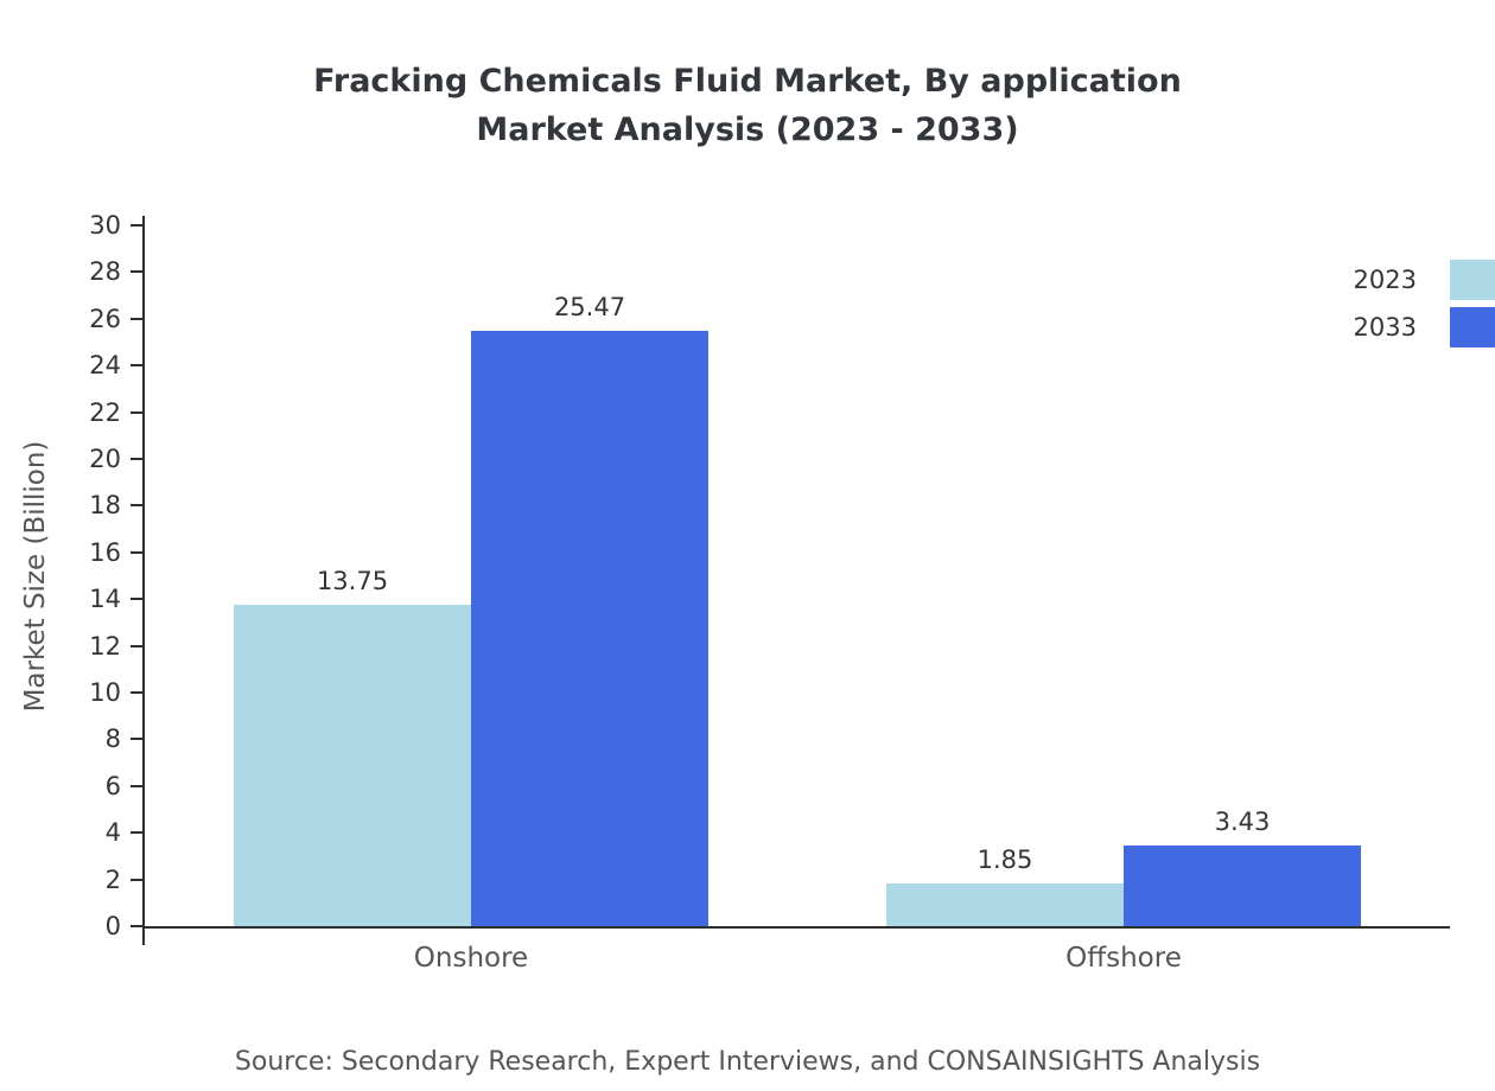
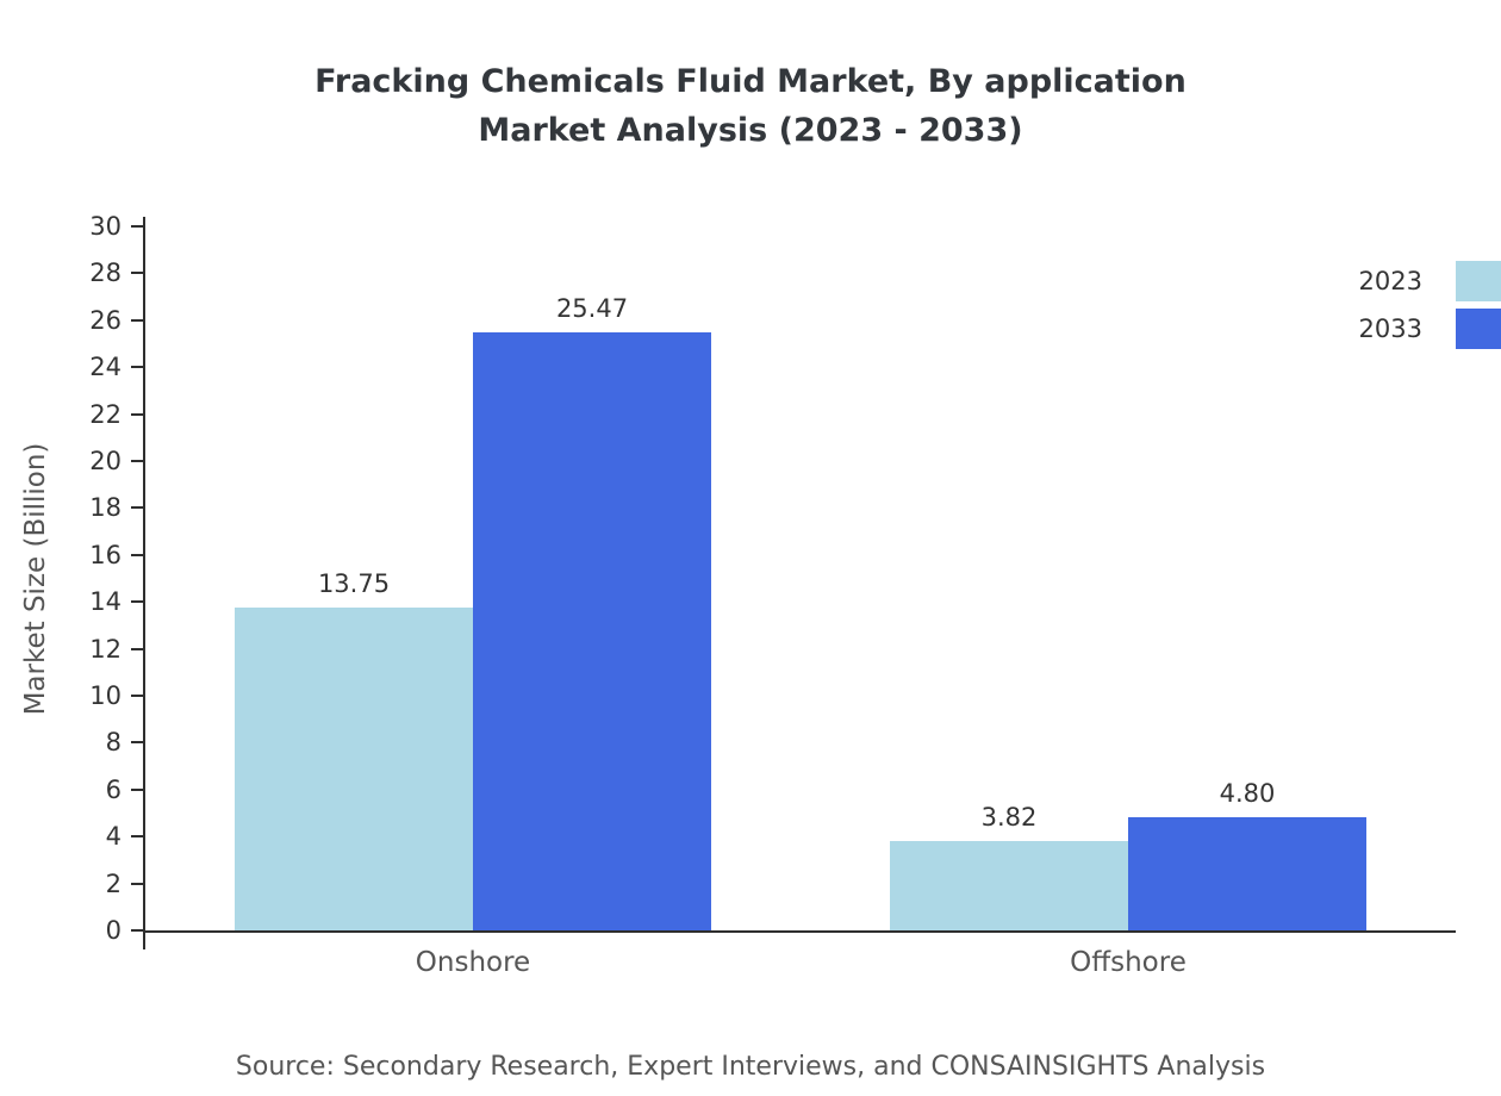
2023/Offshore: 1.85 -> 3.82
2033/Offshore: 3.43 -> 4.80
